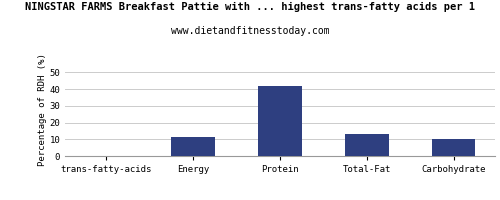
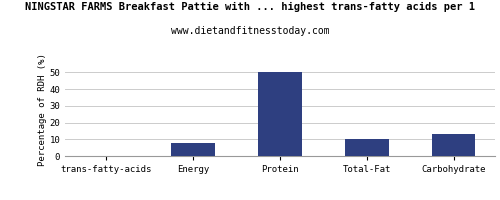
Energy: 12 -> 8
Protein: 42 -> 50
Total-Fat: 13 -> 10
Carbohydrate: 10 -> 13
